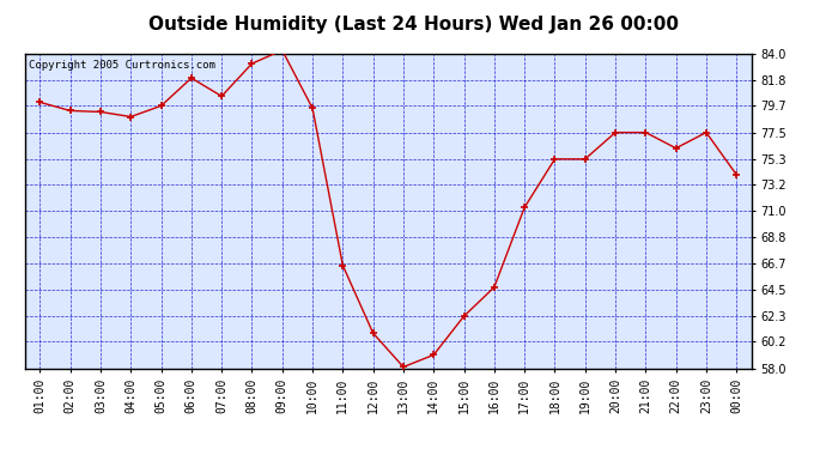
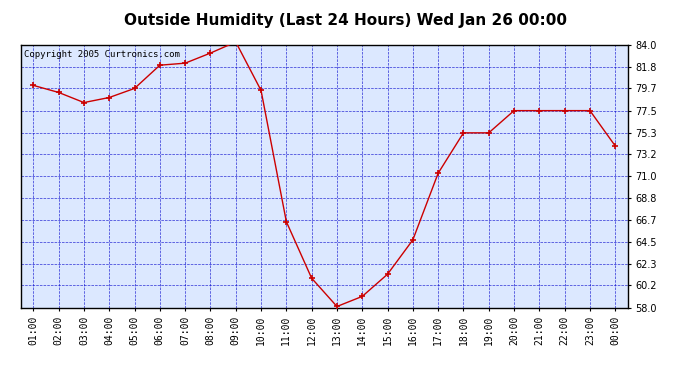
03:00: 79.2 -> 78.3
07:00: 80.5 -> 82.2
15:00: 62.3 -> 61.3
22:00: 76.2 -> 77.5
